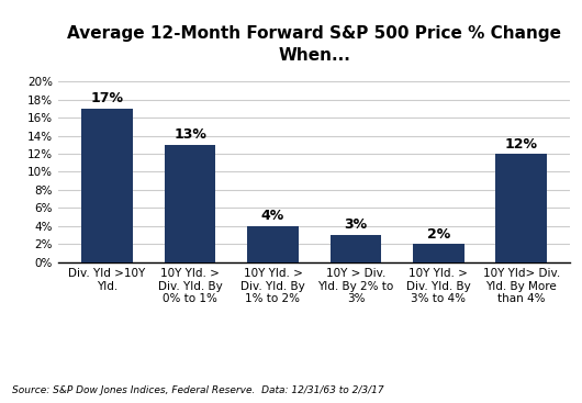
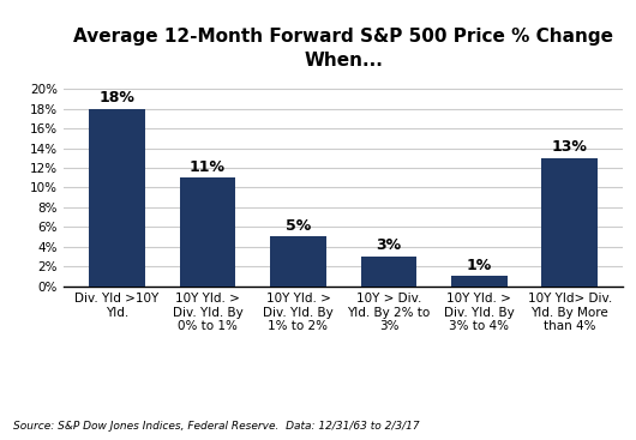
Div. Yld >10Y Yld.: 17% -> 18%
10Y Yld. > Div. Yld. By 0% to 1%: 13% -> 11%
10Y Yld. > Div. Yld. By 1% to 2%: 4% -> 5%
10Y Yld. > Div. Yld. By 3% to 4%: 2% -> 1%
10Y Yld> Div. Yld. By More than 4%: 12% -> 13%
